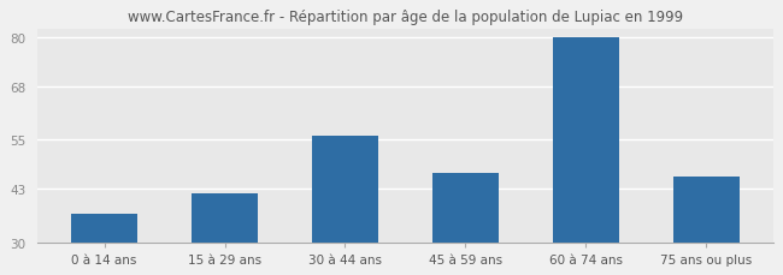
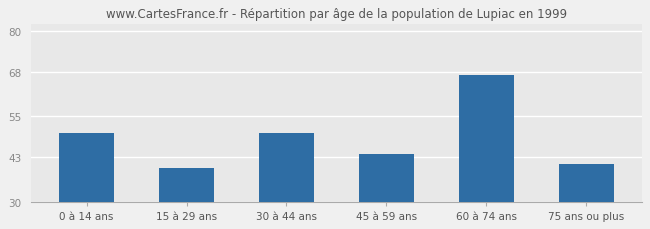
0 à 14 ans: 37 -> 50
15 à 29 ans: 42 -> 40
30 à 44 ans: 56 -> 50
45 à 59 ans: 47 -> 44
60 à 74 ans: 80 -> 67
75 ans ou plus: 46 -> 41
